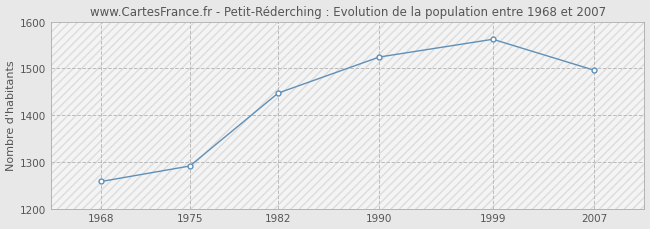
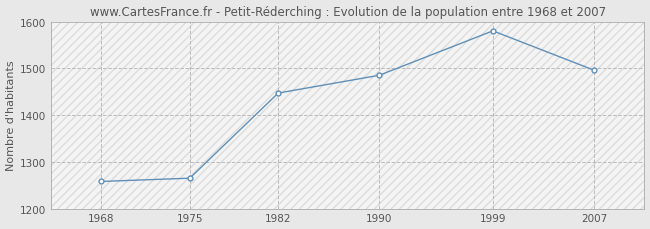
1975: 1291 -> 1265
1990: 1524 -> 1485
1999: 1562 -> 1580
